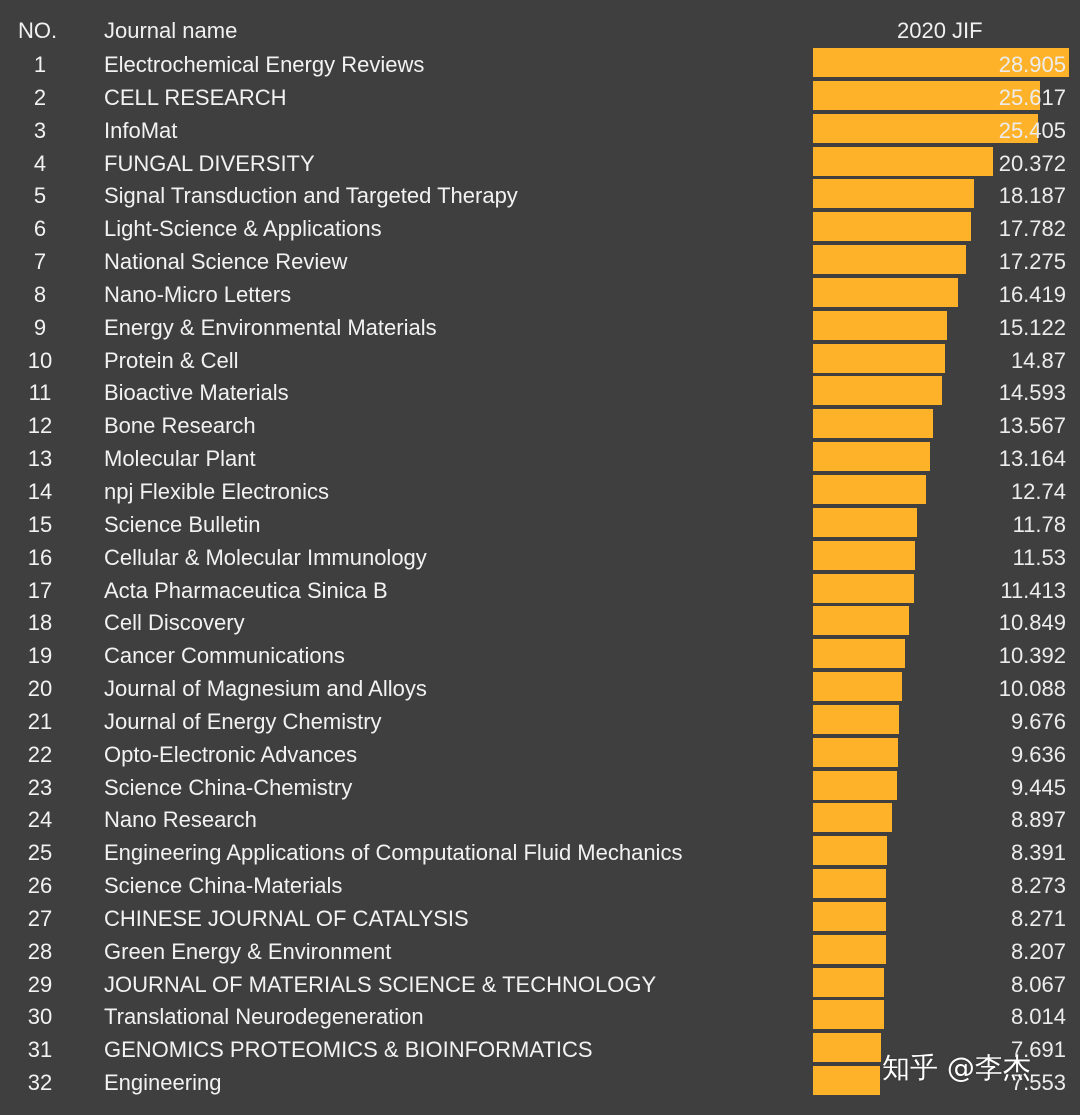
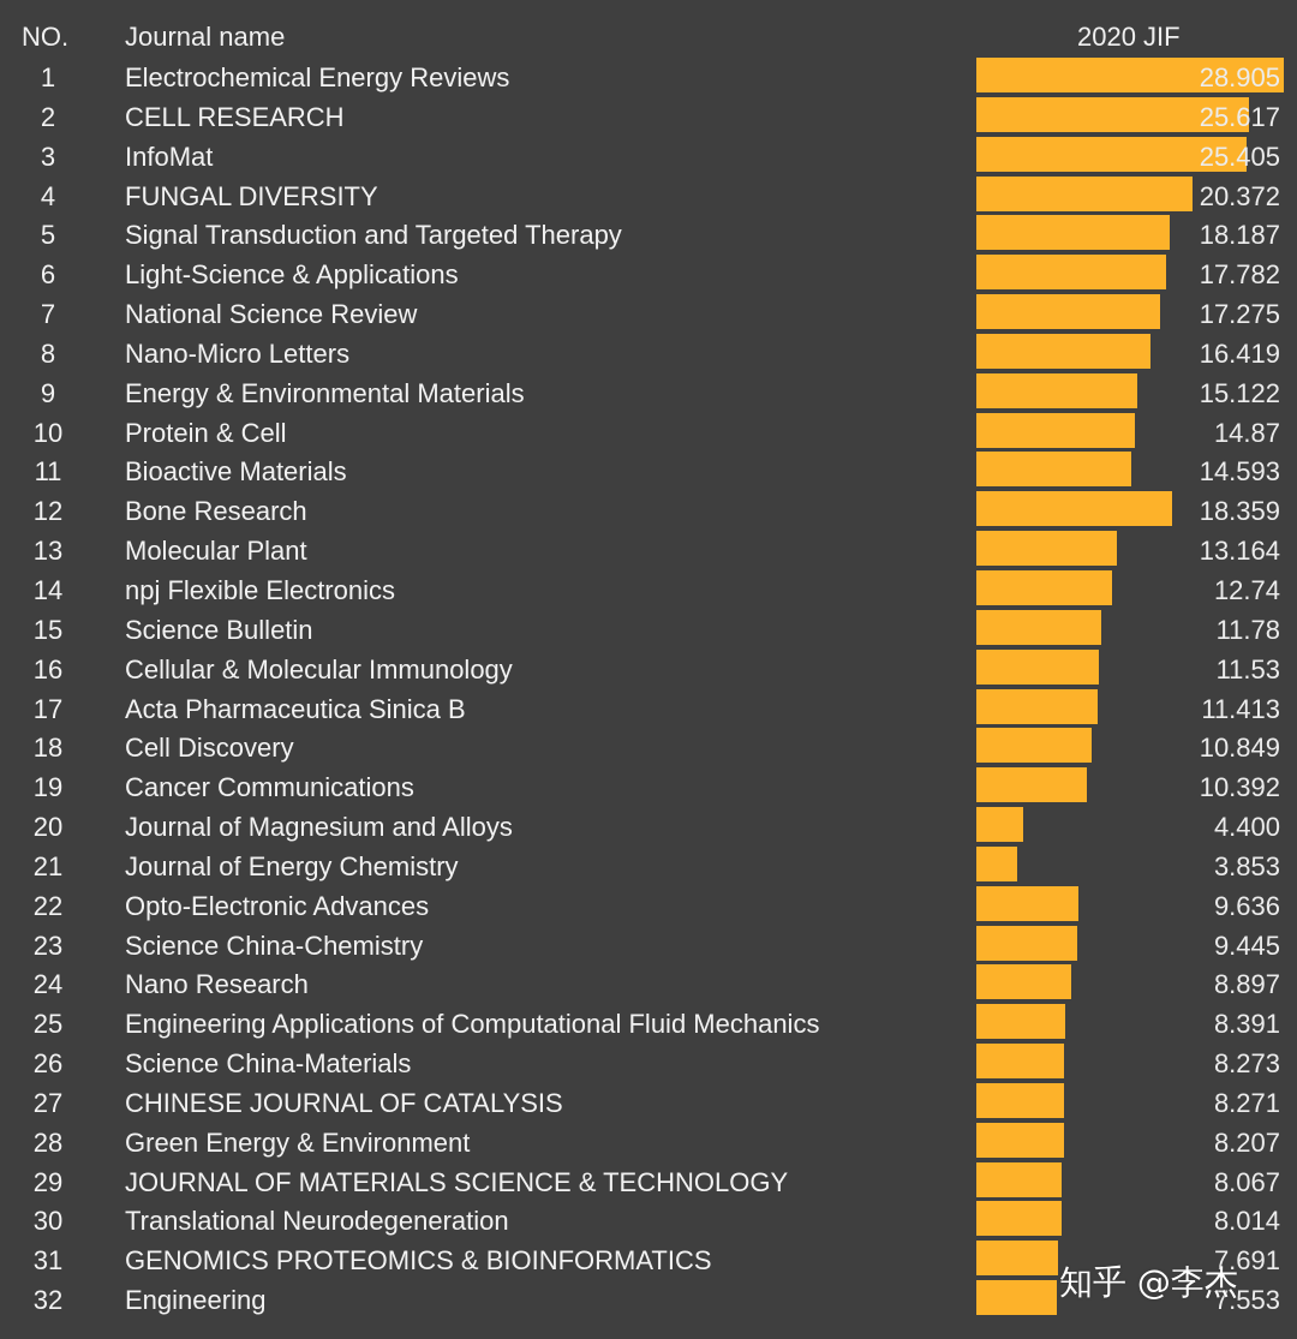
Bone Research: 13.567 -> 18.359
Journal of Magnesium and Alloys: 10.088 -> 4.400
Journal of Energy Chemistry: 9.676 -> 3.853
